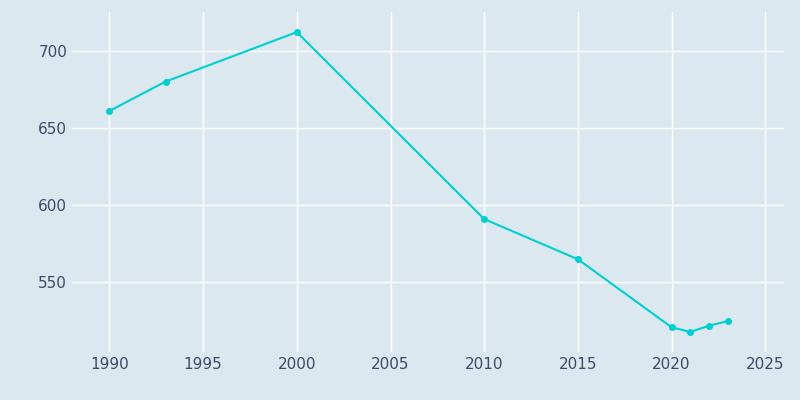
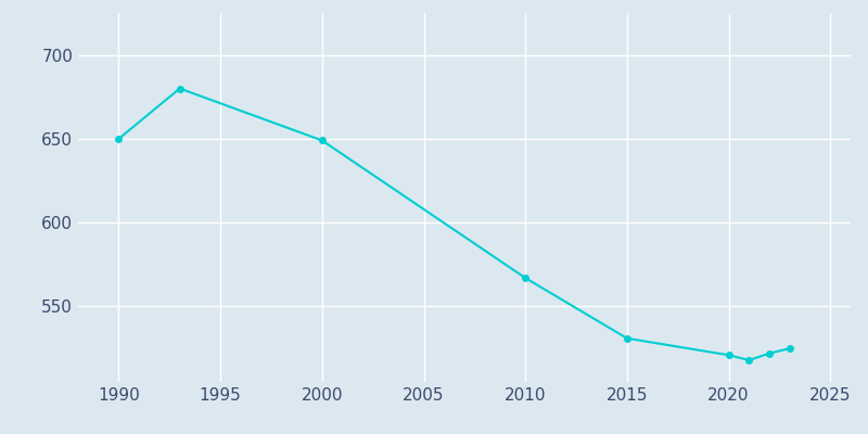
1990: 661 -> 650
2000: 712 -> 649
2010: 591 -> 567
2015: 565 -> 531
